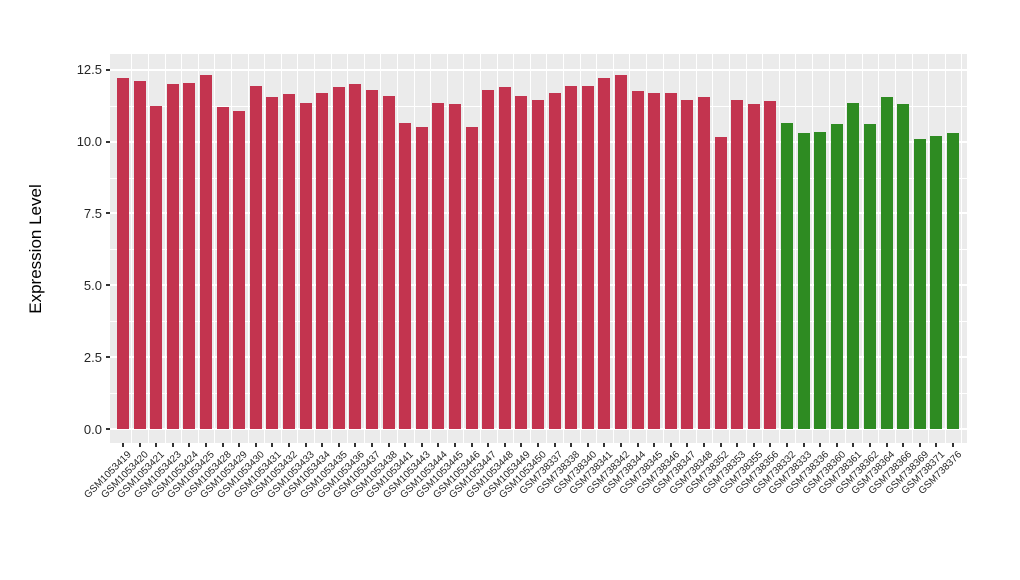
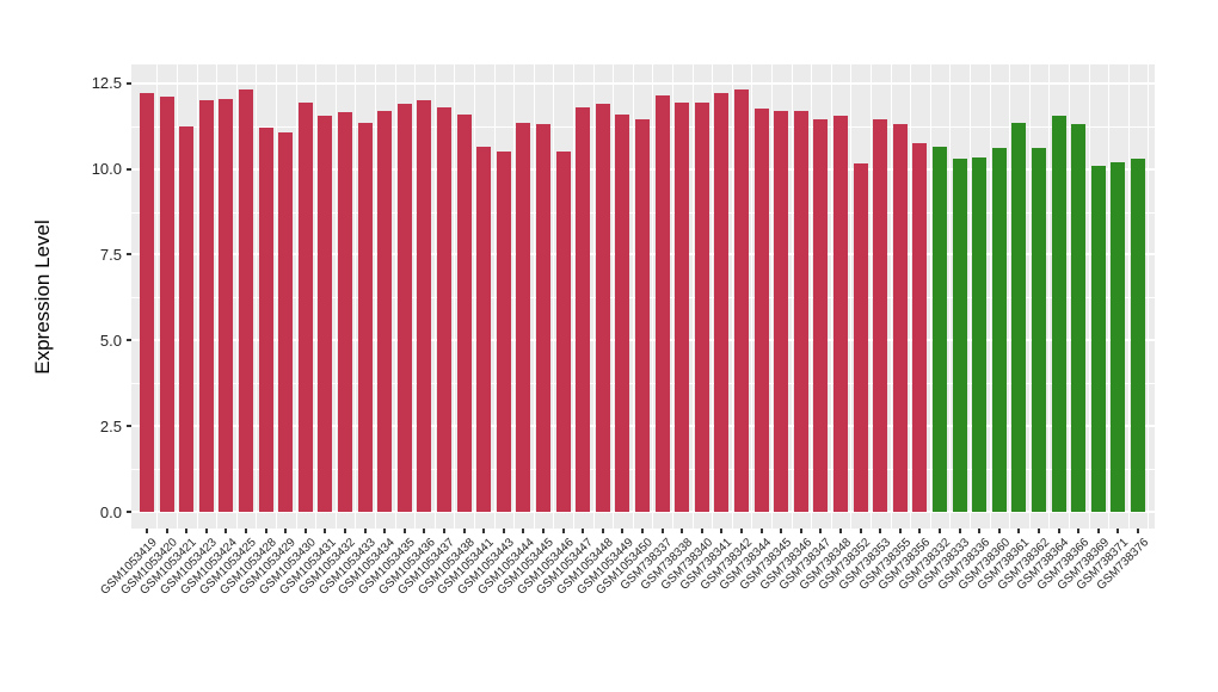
GSM738337: 11.7 -> 12.2
GSM738356: 11.4 -> 10.8
